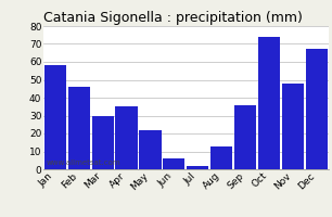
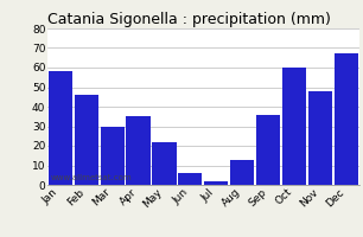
Oct: 74 -> 60
